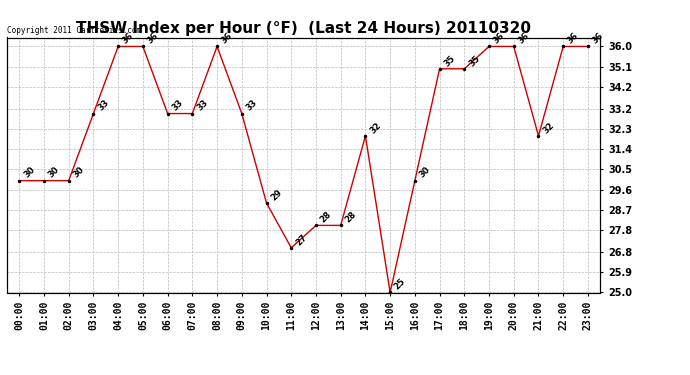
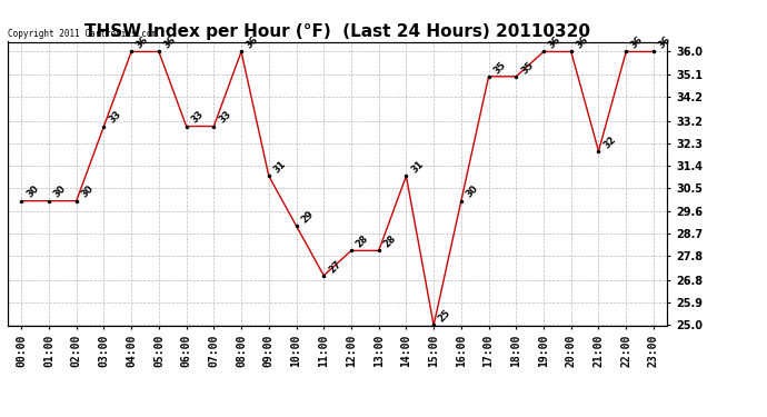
09:00: 33 -> 31
14:00: 32 -> 31
